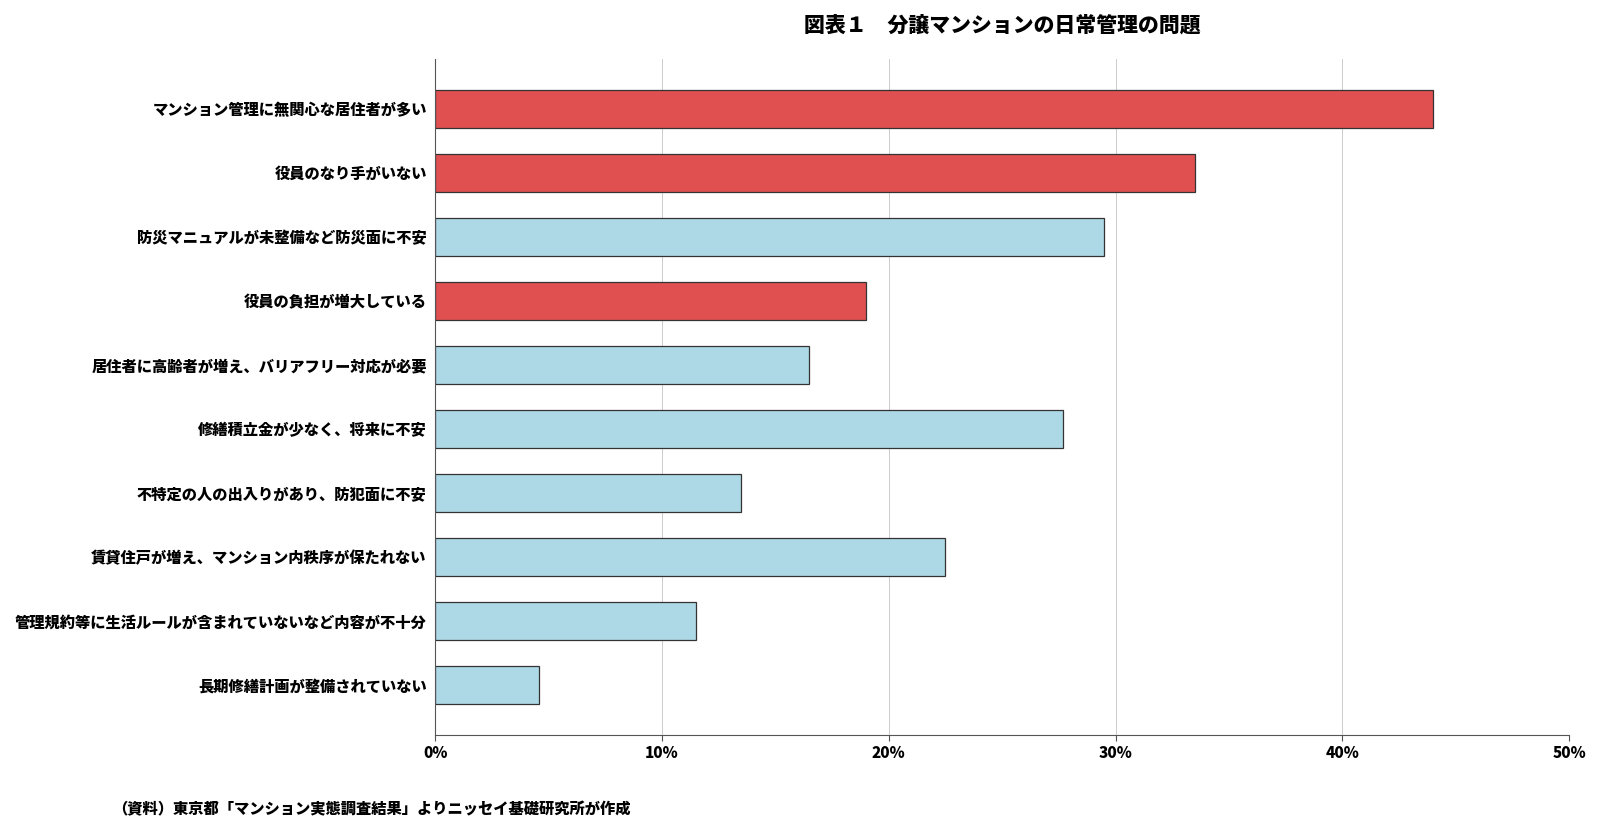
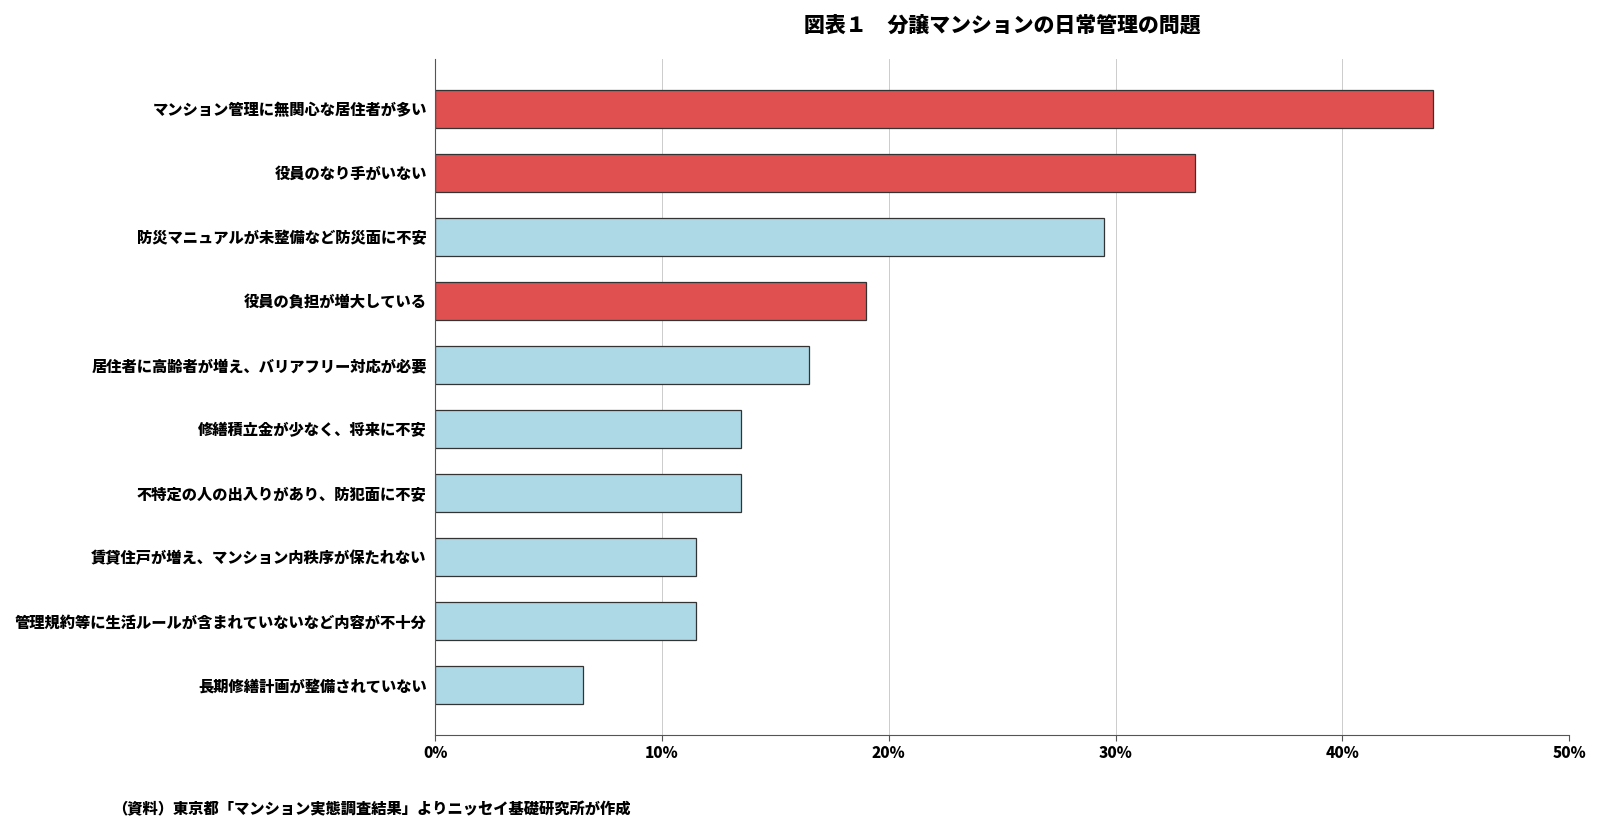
修繕積立金が少なく、将来に不安: 27.7% -> 13.5%
賃貸住戸が増え、マンション内秩序が保たれない: 22.5% -> 11.5%
長期修繕計画が整備されていない: 4.6% -> 6.5%
